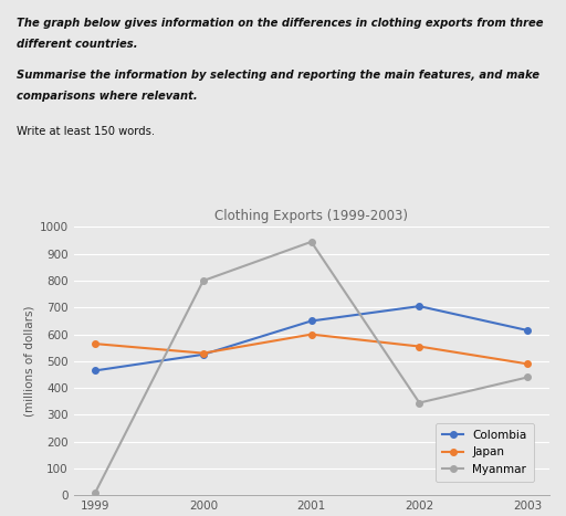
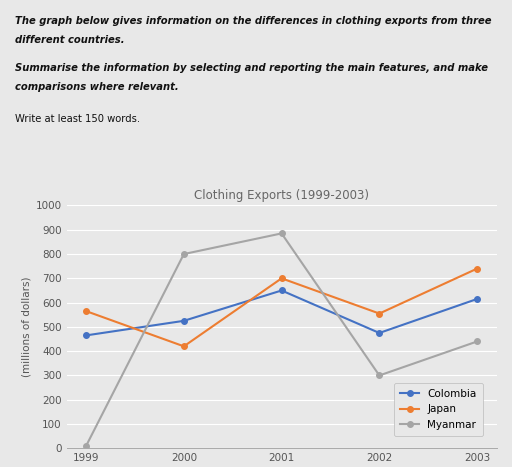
Japan/2000: 530 -> 420
Japan/2001: 600 -> 700
Myanmar/2001: 945 -> 885
Colombia/2002: 705 -> 475
Myanmar/2002: 345 -> 300
Japan/2003: 490 -> 740
